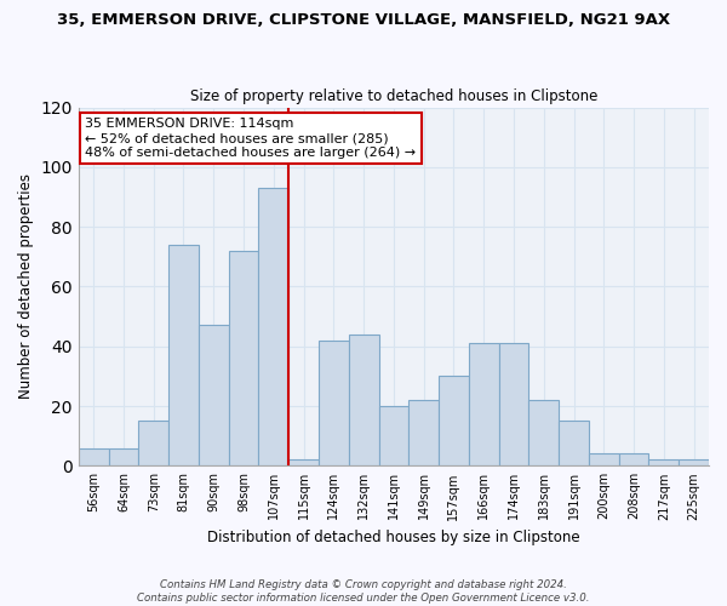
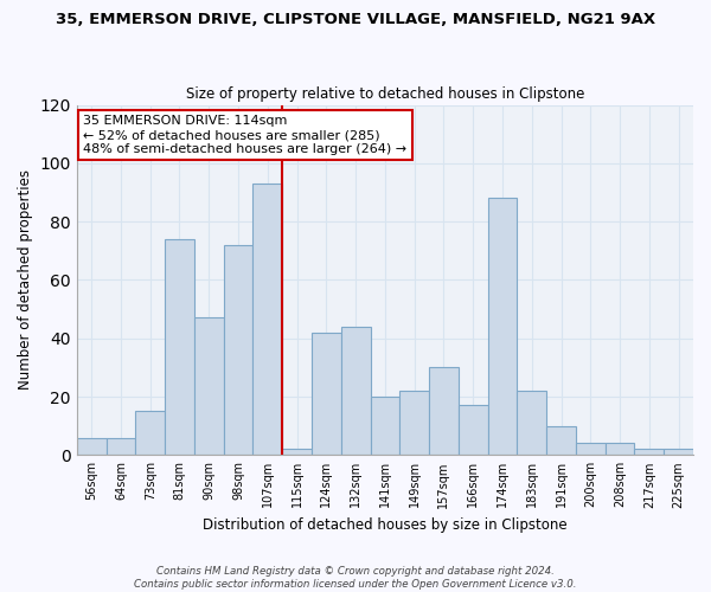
166sqm: 41 -> 17
174sqm: 41 -> 88
191sqm: 15 -> 10
